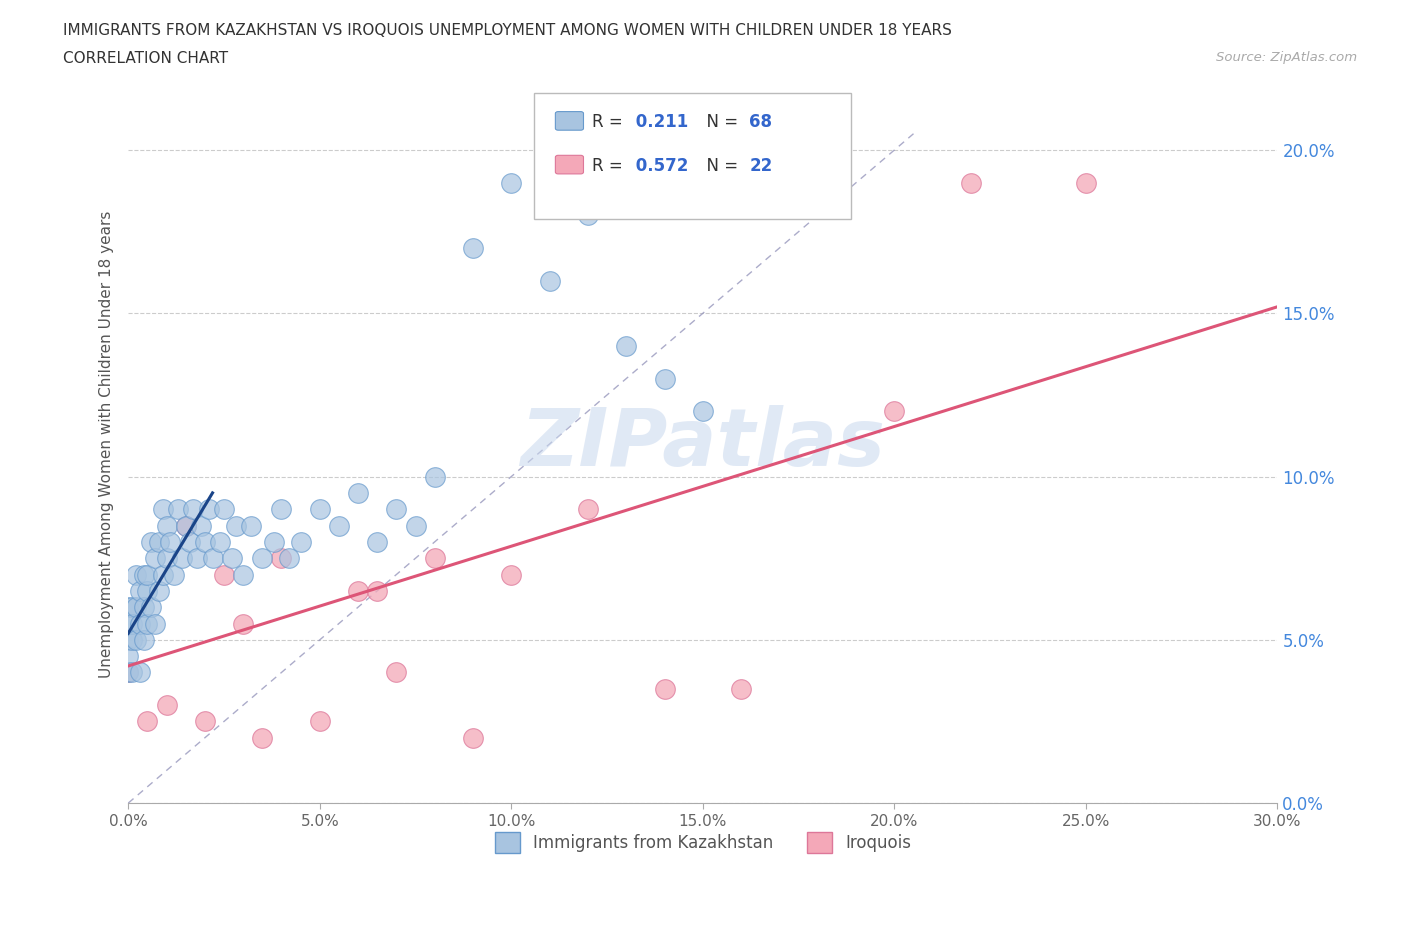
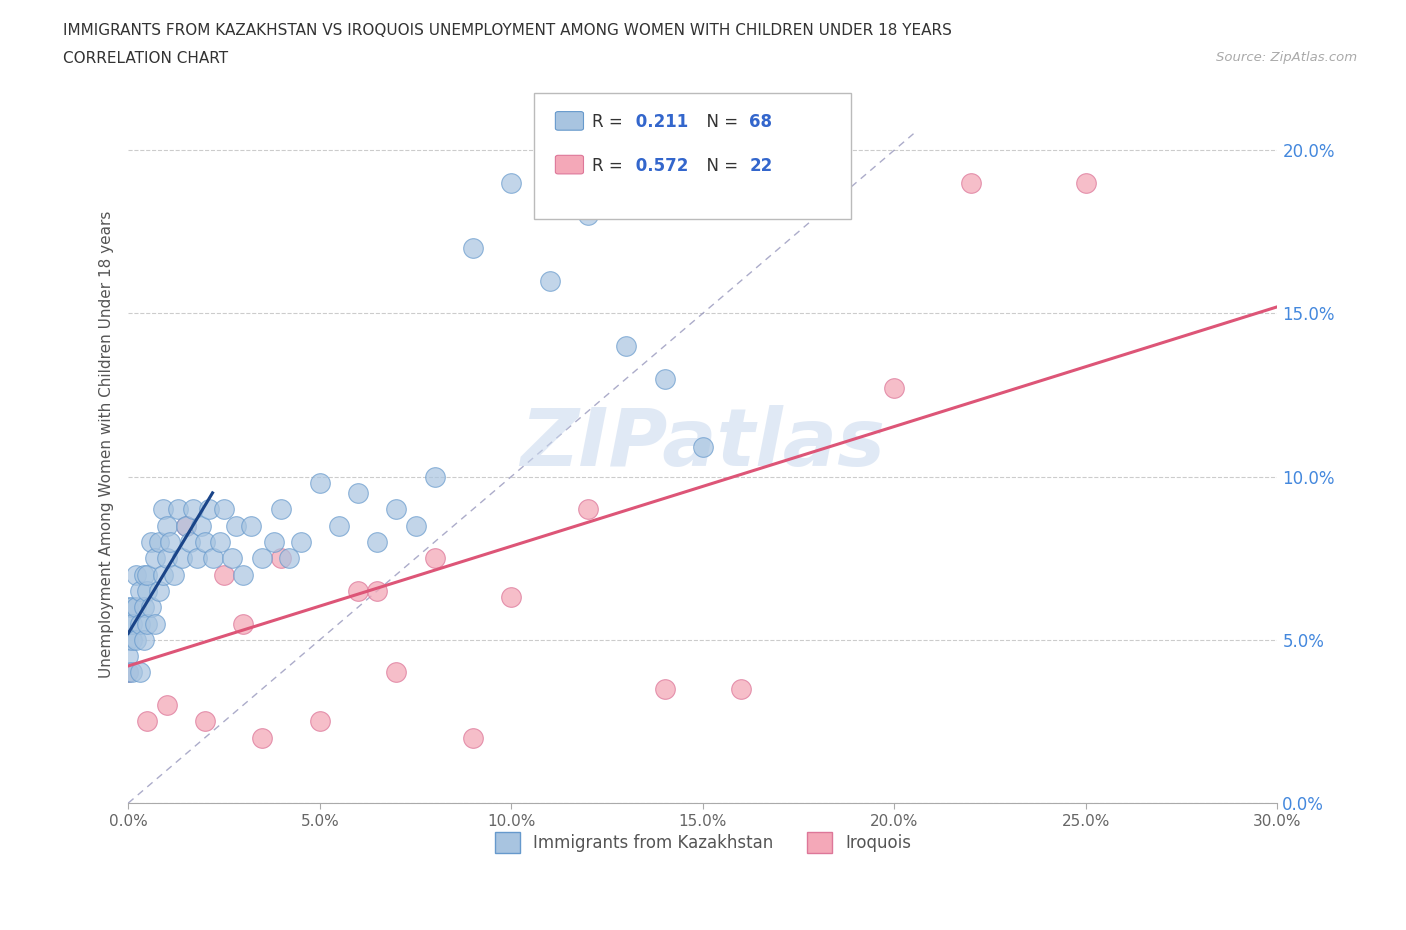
Immigrants from Kazakhstan/5.0%: 9.0% -> 9.8%
Iroquois/10.0%: 7.0% -> 6.3%
Immigrants from Kazakhstan/15.0%: 12.0% -> 10.9%
Iroquois/20.0%: 12.0% -> 12.7%
